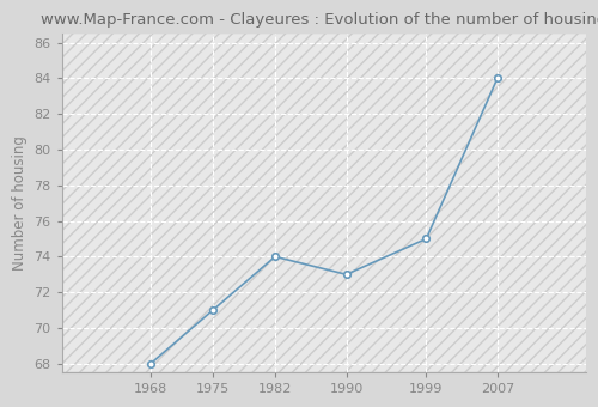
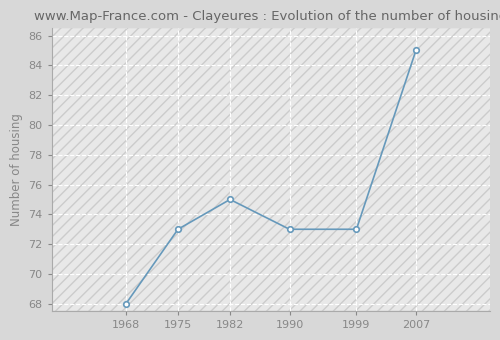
1975: 71 -> 73
1982: 74 -> 75
1999: 75 -> 73
2007: 84 -> 85
